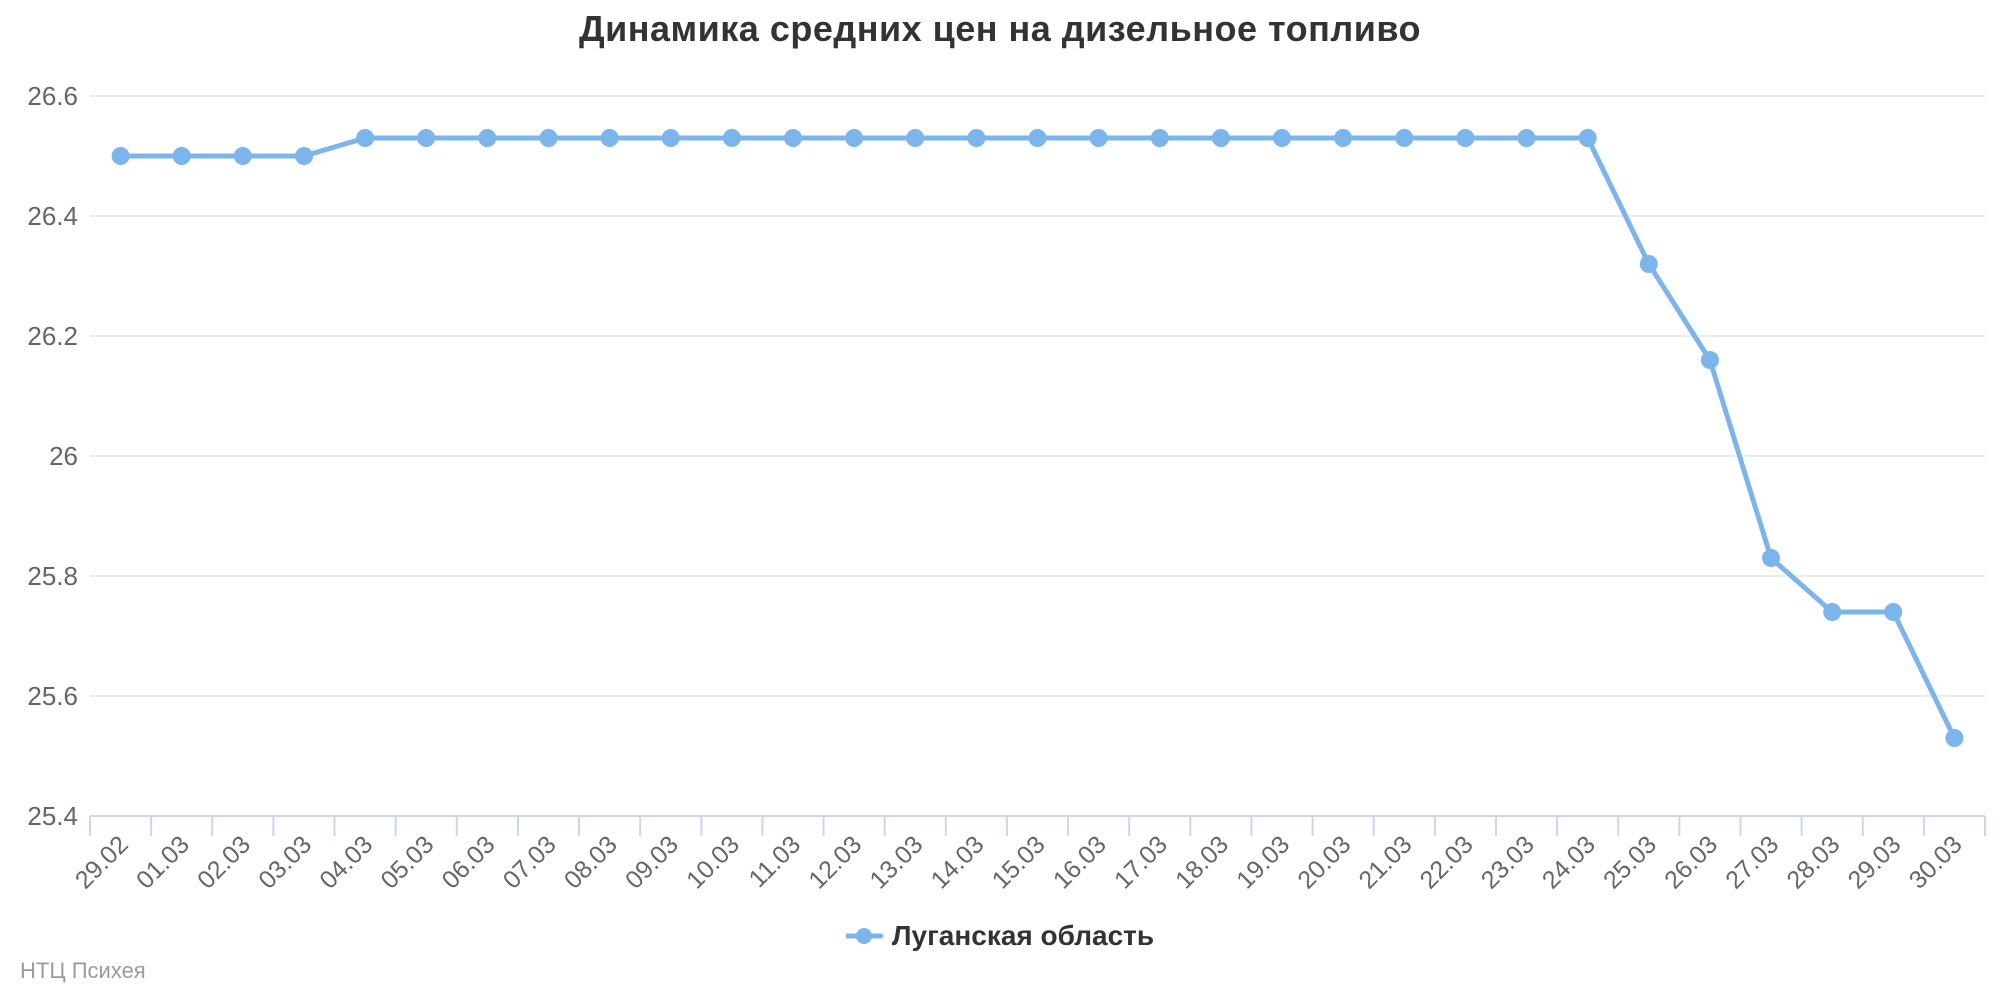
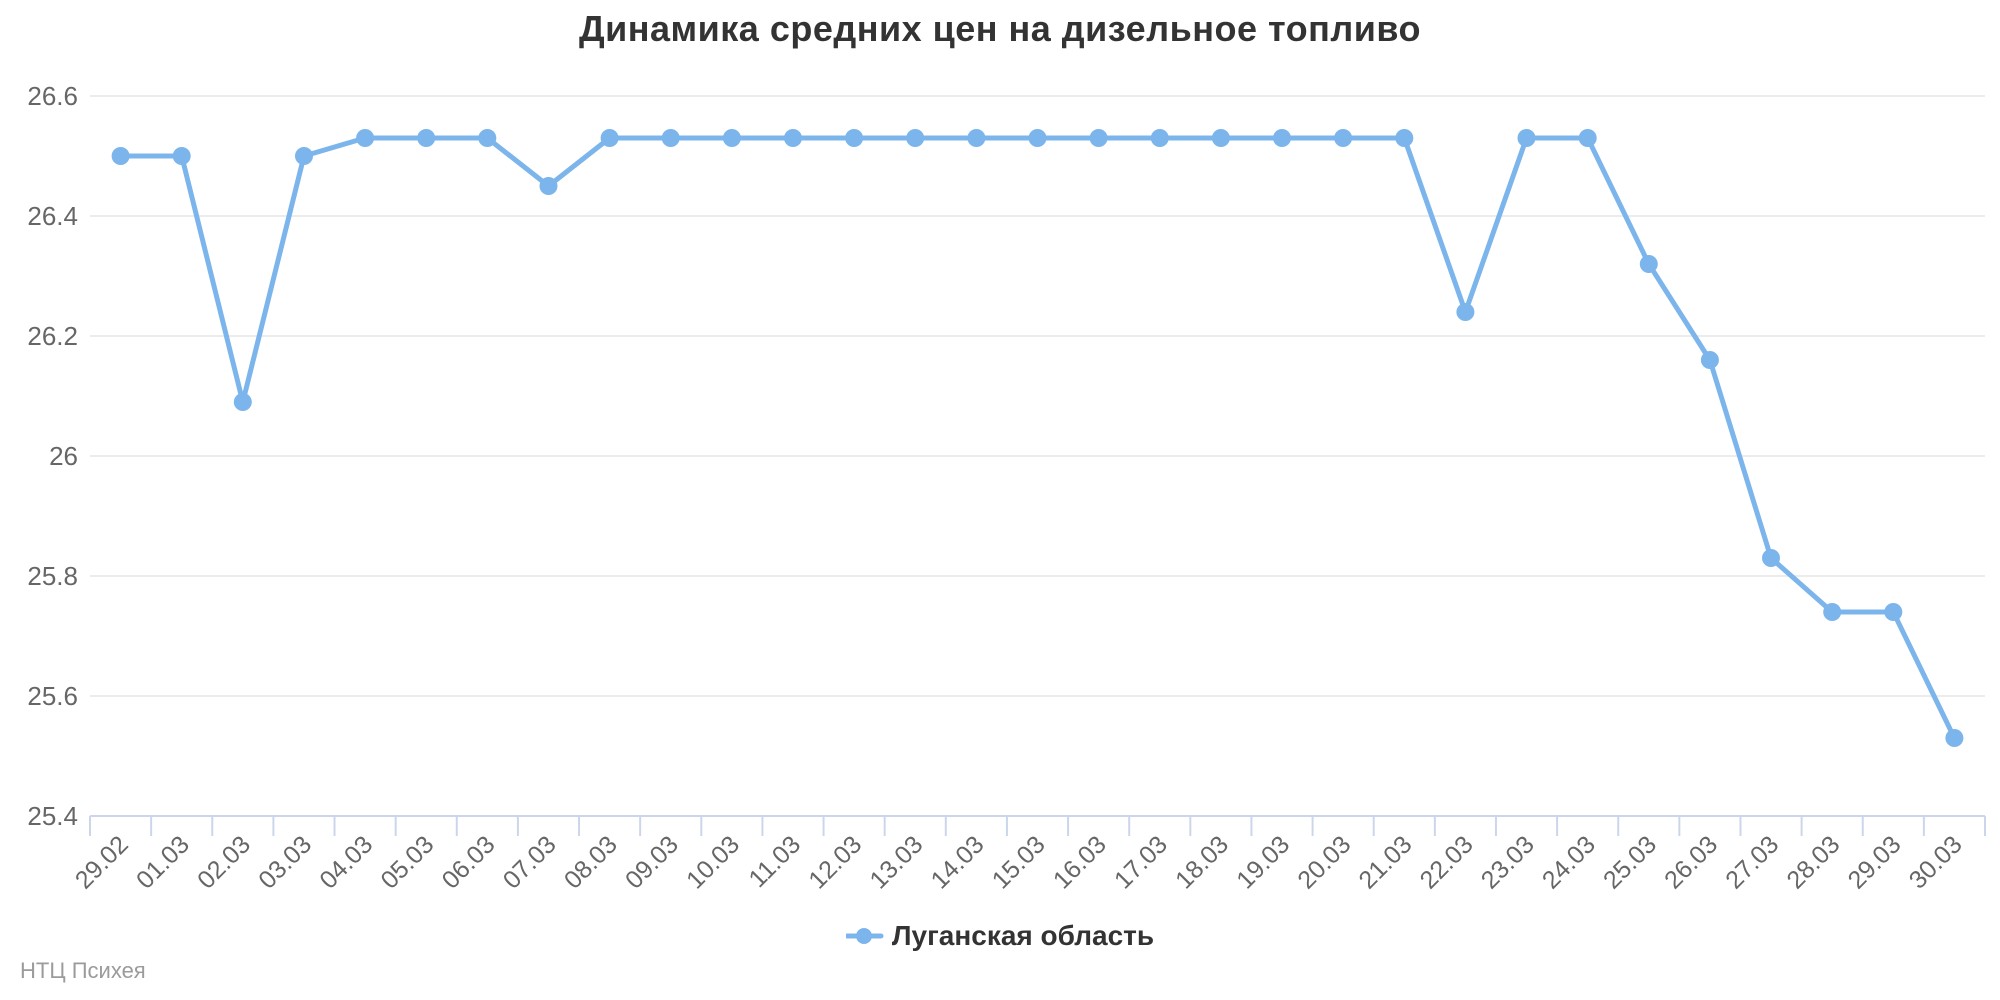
02.03: 26.50 -> 26.09
07.03: 26.53 -> 26.45
22.03: 26.53 -> 26.24
